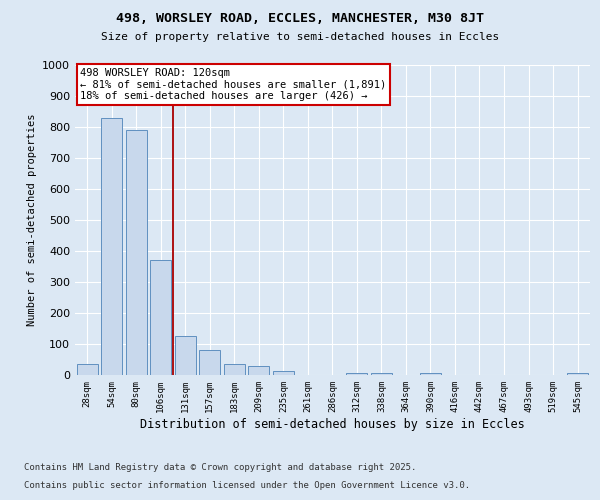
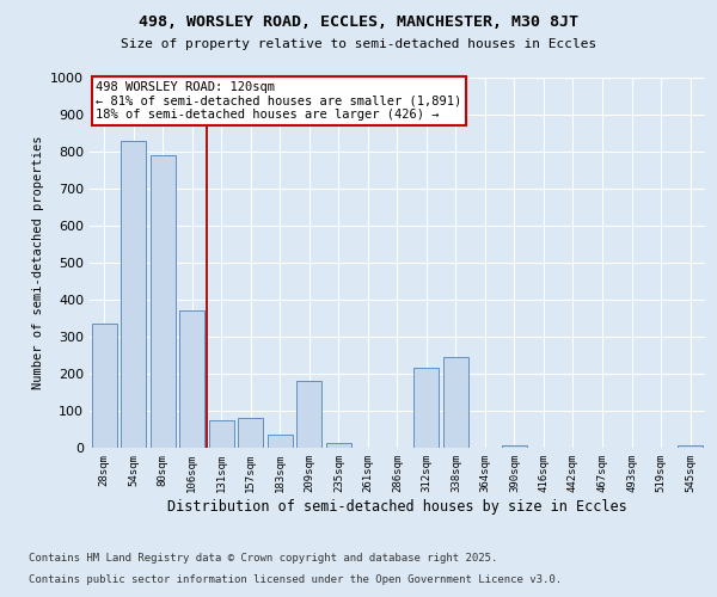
28sqm: 35 -> 335
131sqm: 125 -> 75
209sqm: 30 -> 180
312sqm: 8 -> 215
338sqm: 8 -> 245
